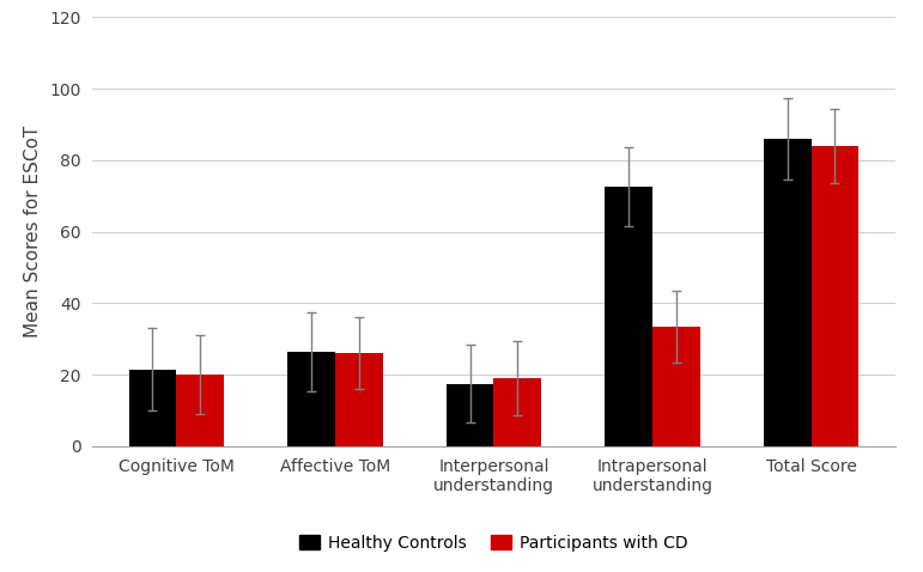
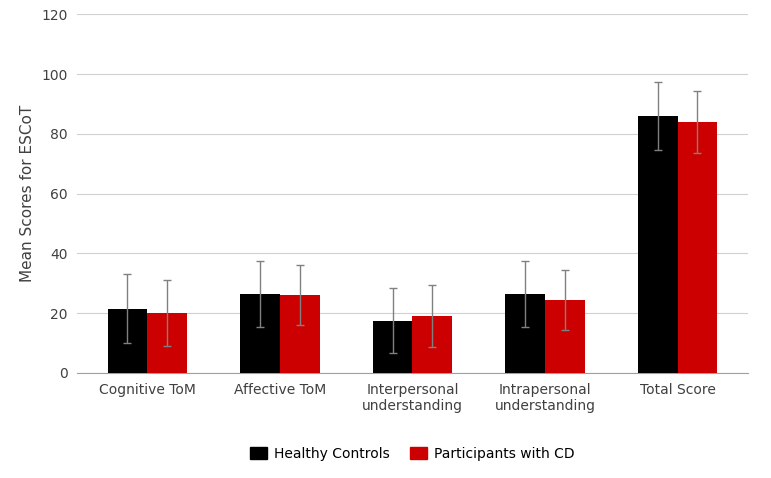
Healthy Controls/Intrapersonal understanding: 72.5 -> 26.5
Participants with CD/Intrapersonal understanding: 33.5 -> 24.5
